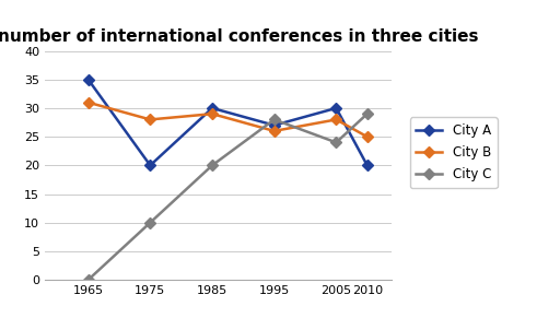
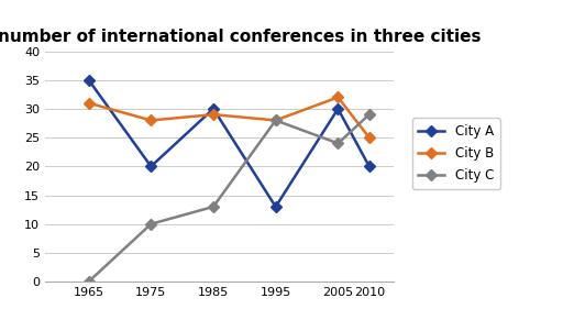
City C/1985: 20 -> 13
City A/1995: 27 -> 13
City B/1995: 26 -> 28
City B/2005: 28 -> 32
